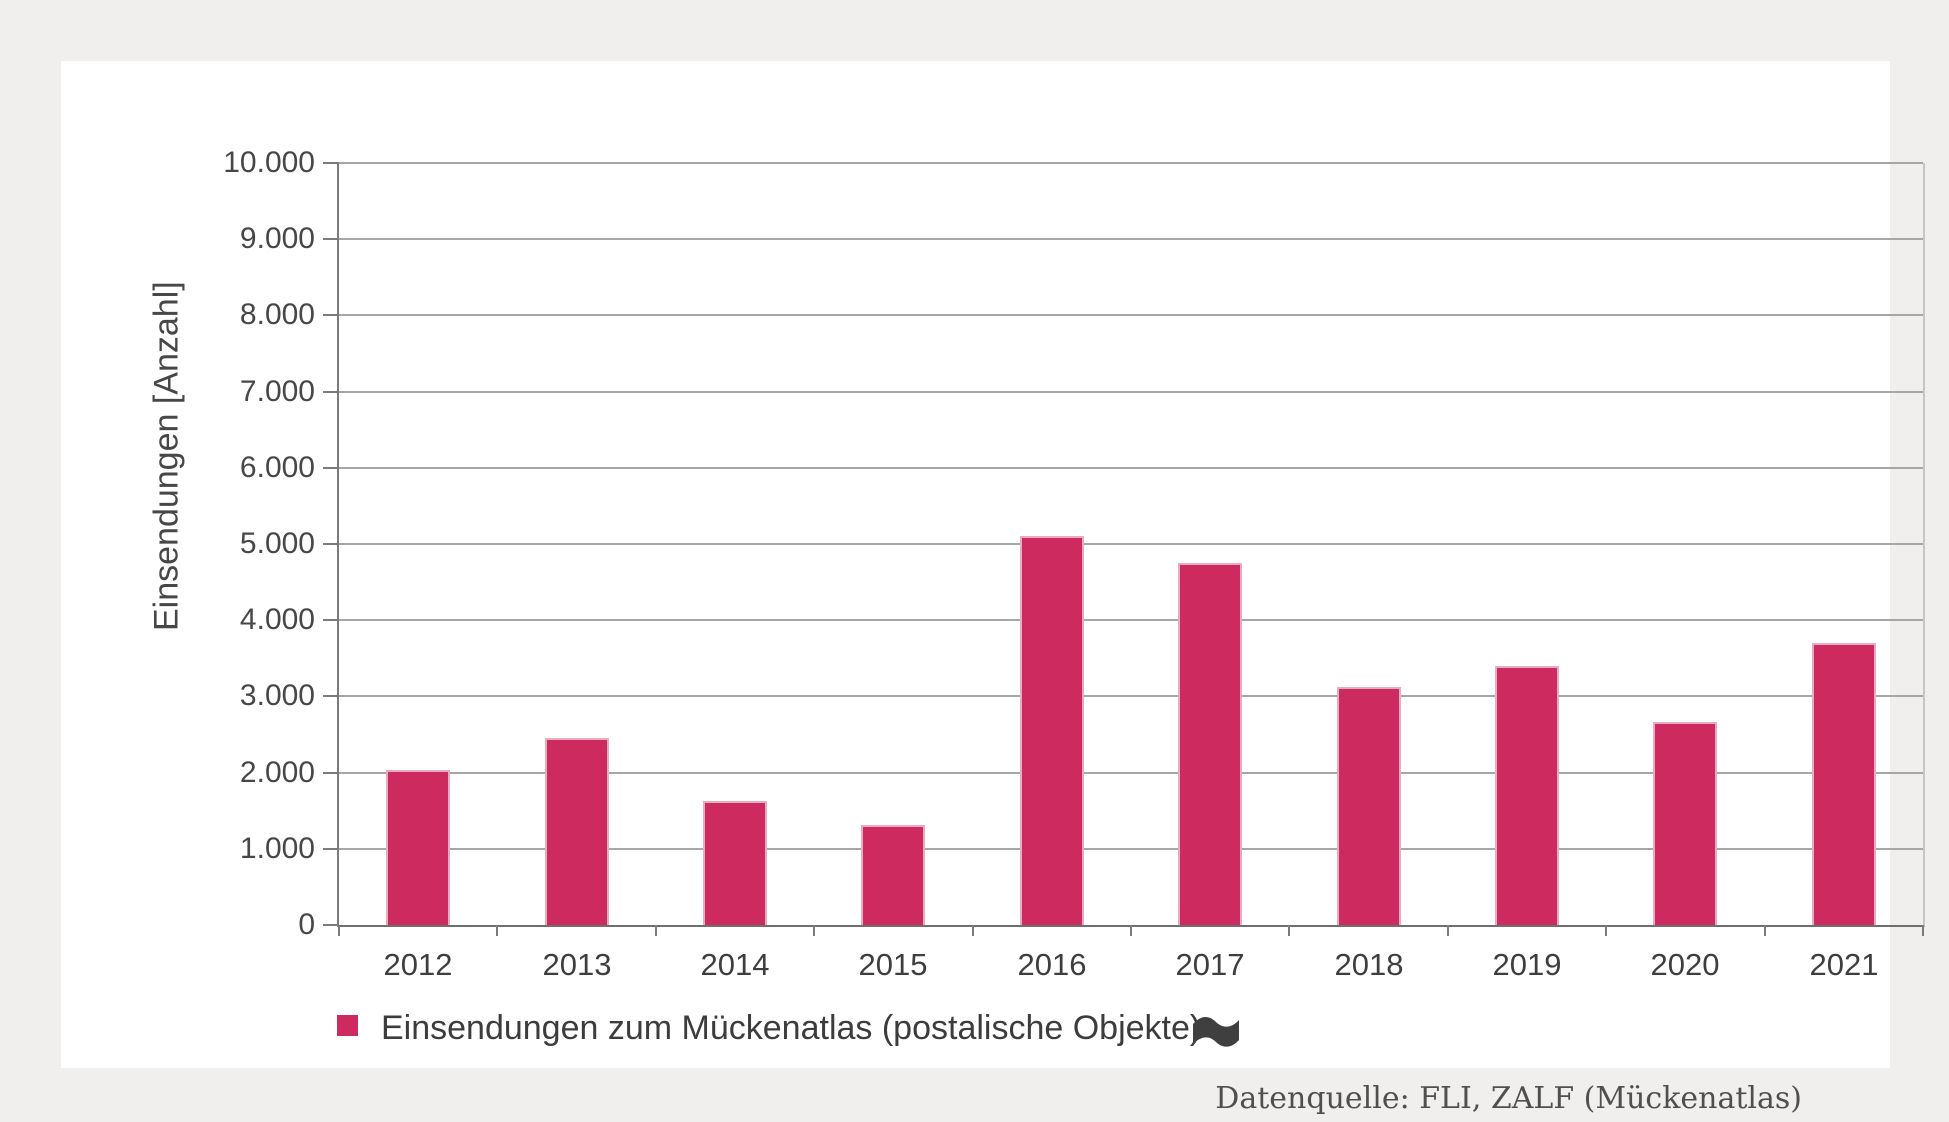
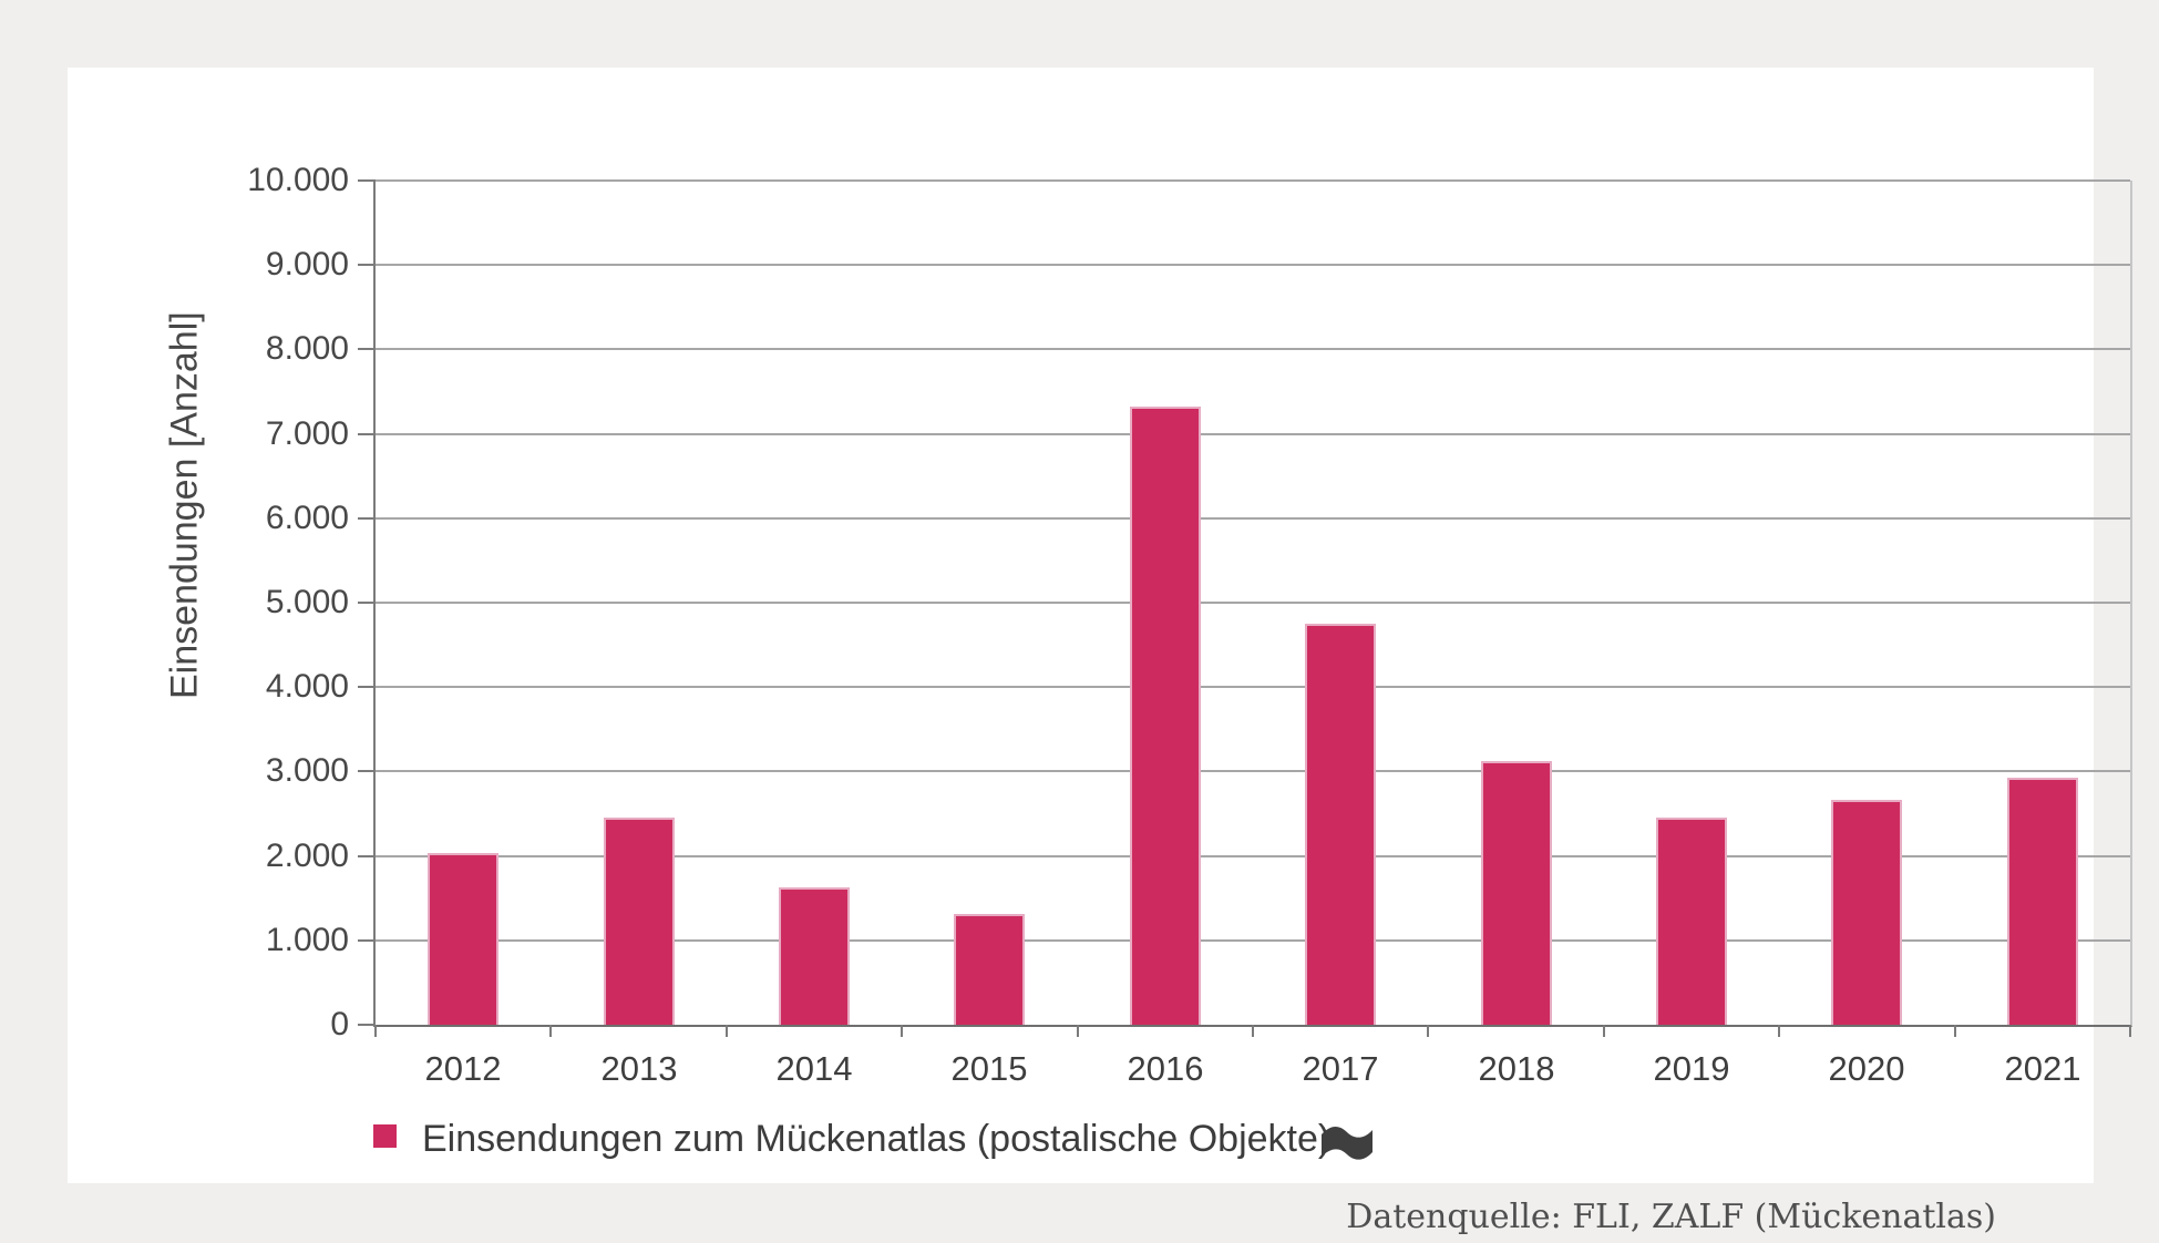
2016: 5100 -> 7300
2019: 3400 -> 2400
2021: 3700 -> 2900
